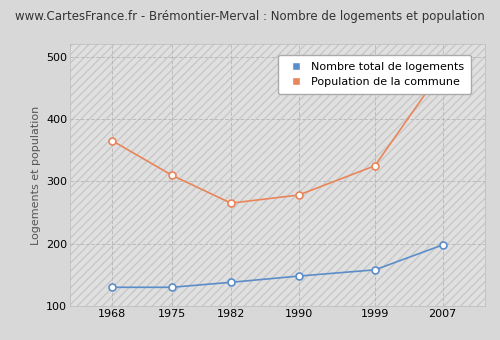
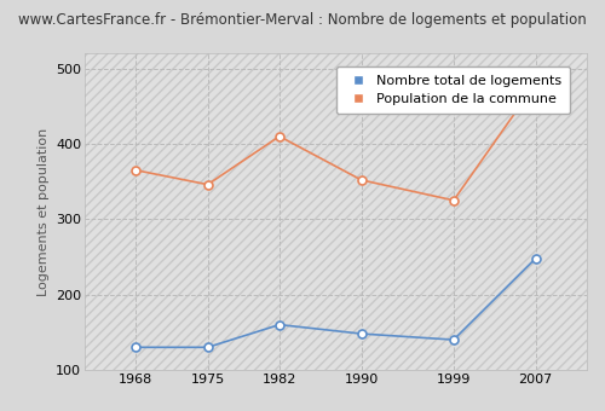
Population de la commune/1975: 310 -> 346
Nombre total de logements/1982: 138 -> 160
Population de la commune/1982: 265 -> 410
Population de la commune/1990: 278 -> 352
Nombre total de logements/1999: 158 -> 140
Nombre total de logements/2007: 198 -> 248
